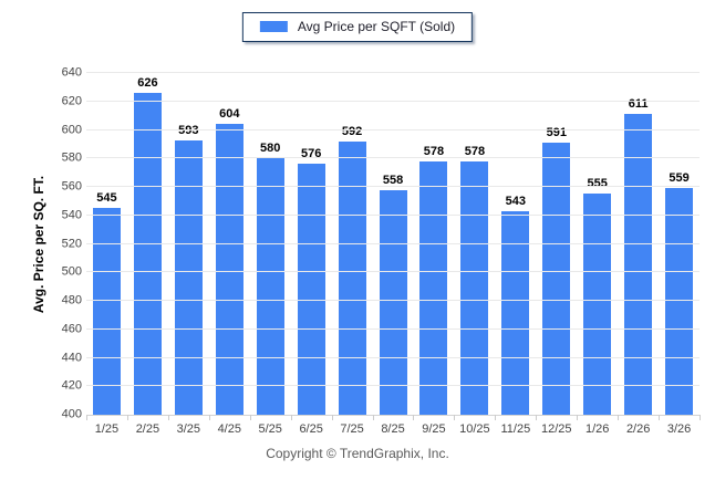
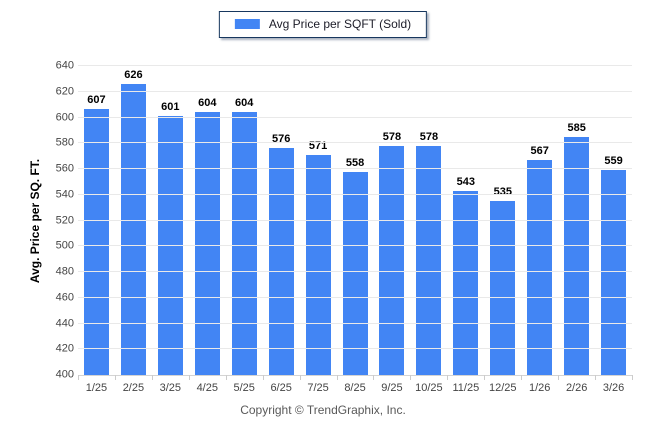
1/25: 545 -> 607
3/25: 593 -> 601
5/25: 580 -> 604
7/25: 592 -> 571
12/25: 591 -> 535
1/26: 555 -> 567
2/26: 611 -> 585
